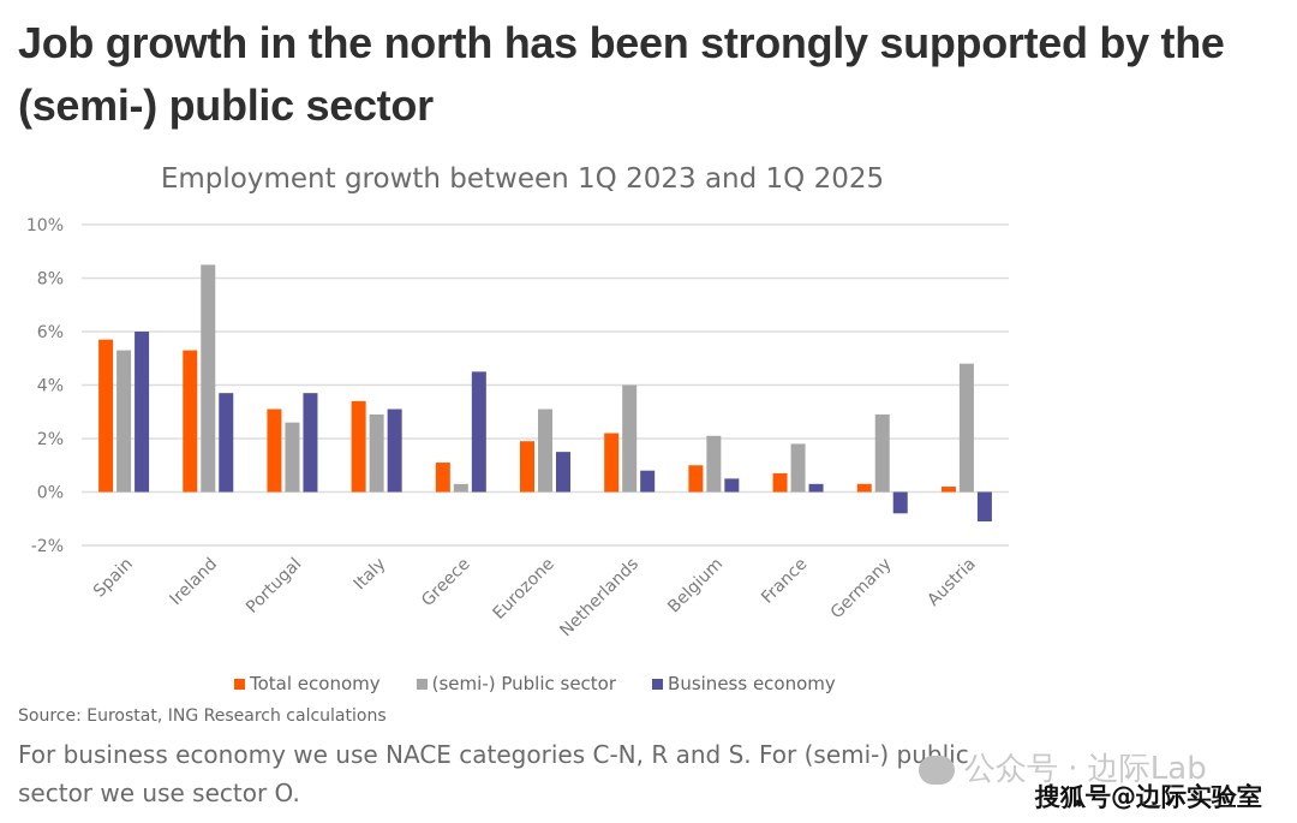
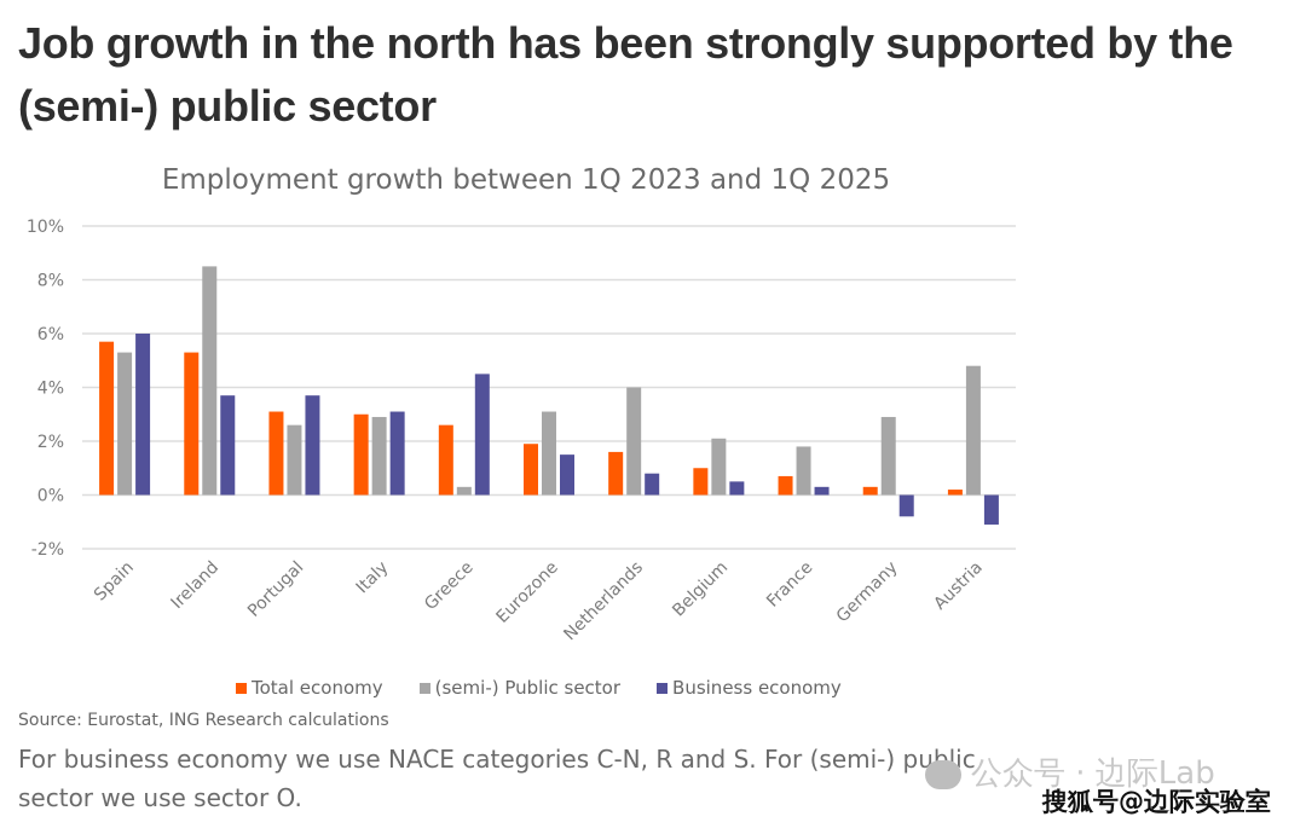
Total economy/Italy: 3.4% -> 3.0%
Total economy/Greece: 1.1% -> 2.6%
Total economy/Netherlands: 2.2% -> 1.6%
